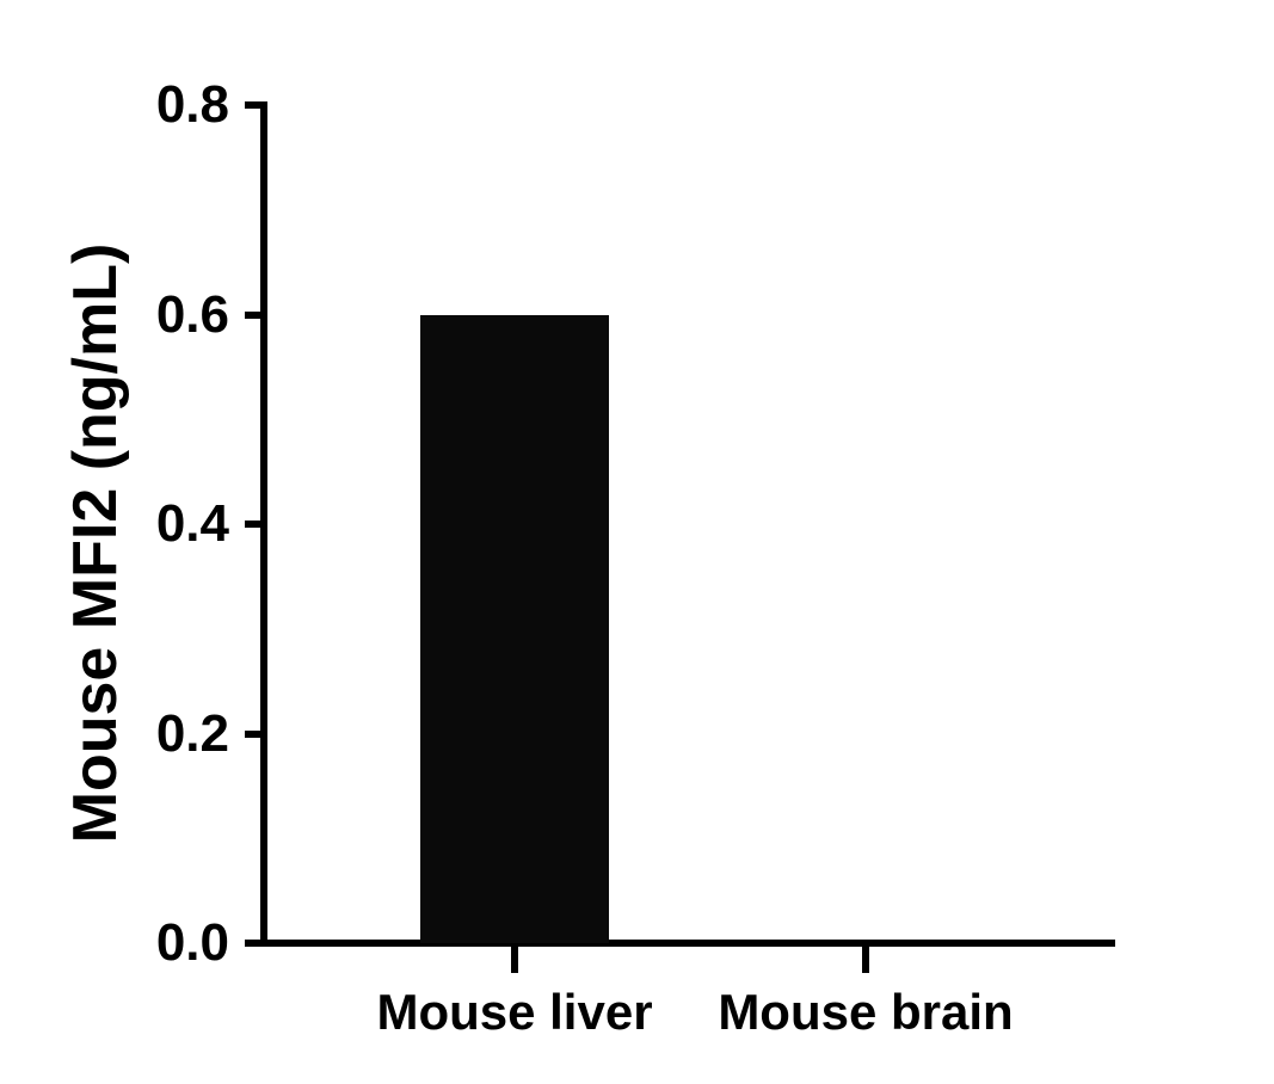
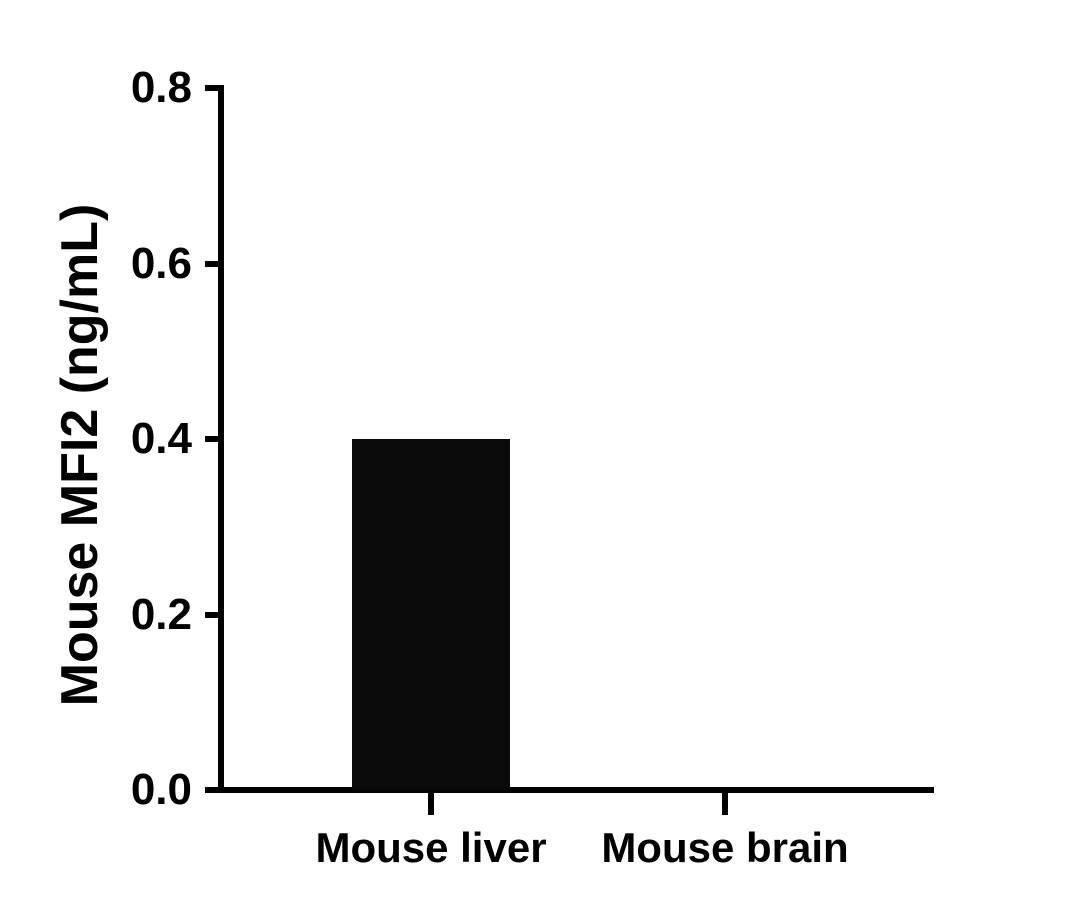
Mouse liver: 0.6 -> 0.4
